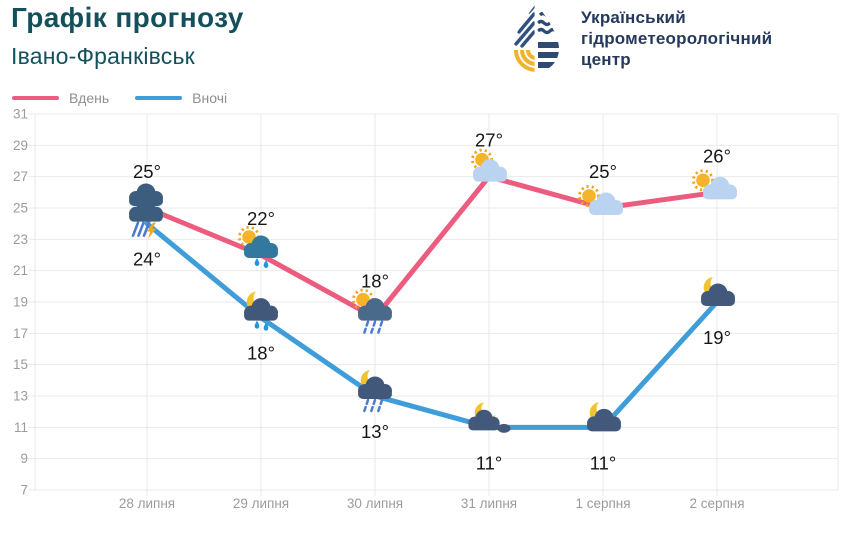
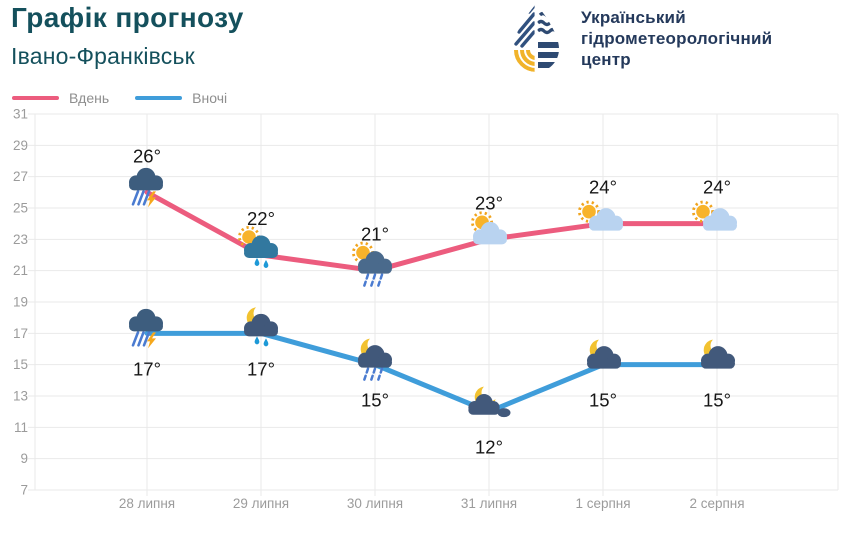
Вдень/28 липня: 25° -> 26°
Вночі/28 липня: 24° -> 17°
Вночі/29 липня: 18° -> 17°
Вдень/30 липня: 18° -> 21°
Вночі/30 липня: 13° -> 15°
Вдень/31 липня: 27° -> 23°
Вночі/31 липня: 11° -> 12°
Вдень/1 серпня: 25° -> 24°
Вночі/1 серпня: 11° -> 15°
Вдень/2 серпня: 26° -> 24°
Вночі/2 серпня: 19° -> 15°
